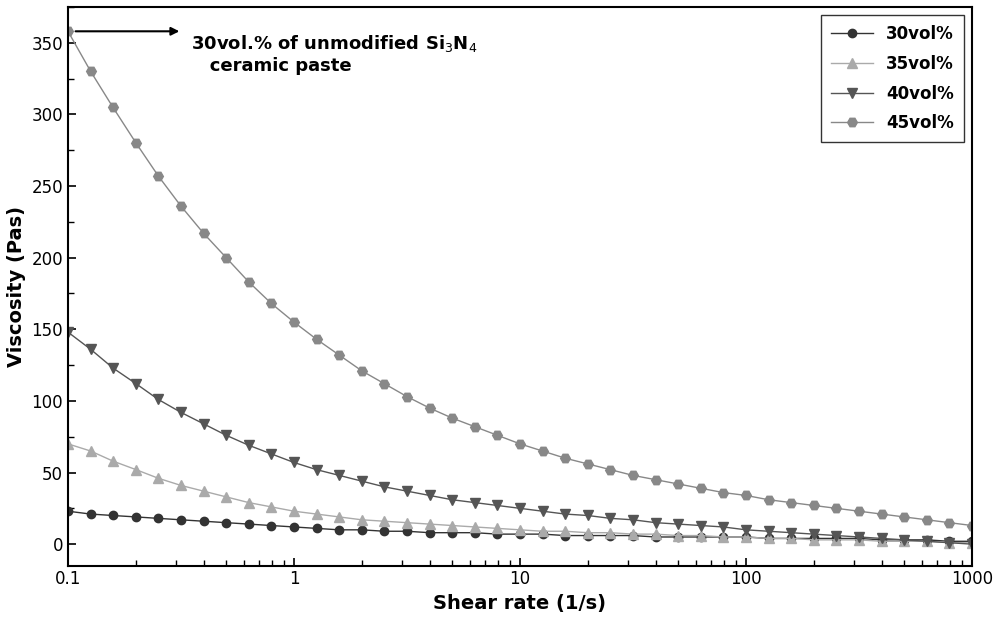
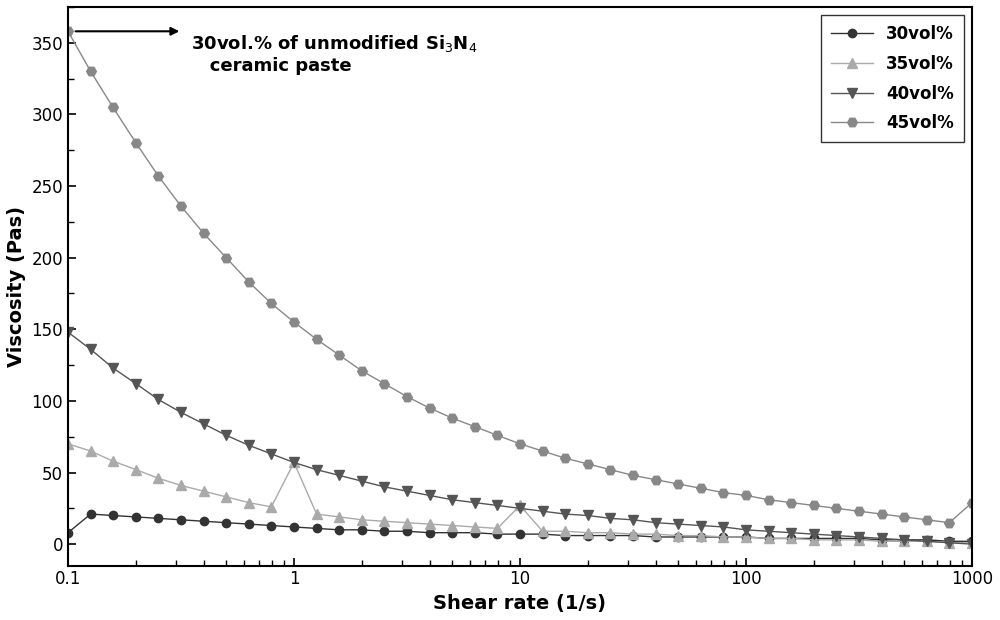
30vol%/0.1: 23 -> 8
35vol%/1: 23 -> 57
35vol%/10: 10 -> 27
45vol%/1000: 13 -> 29
